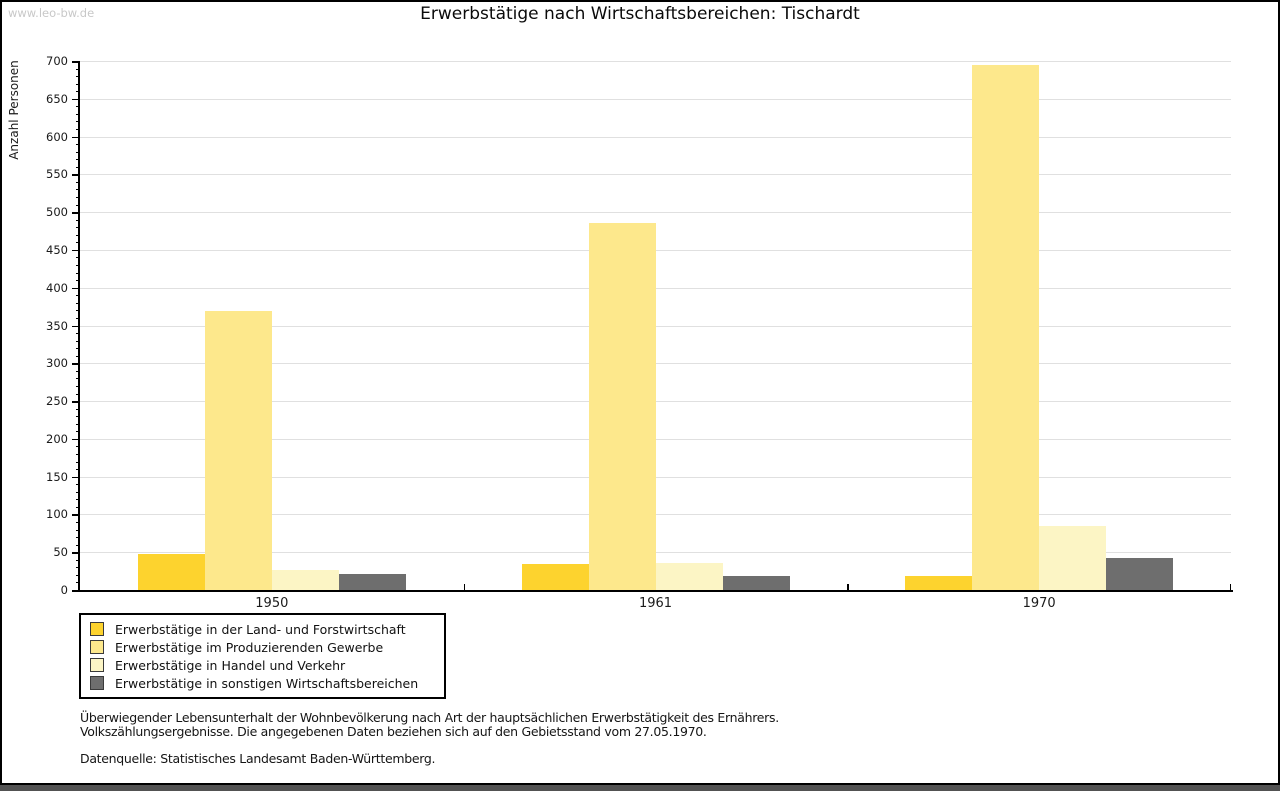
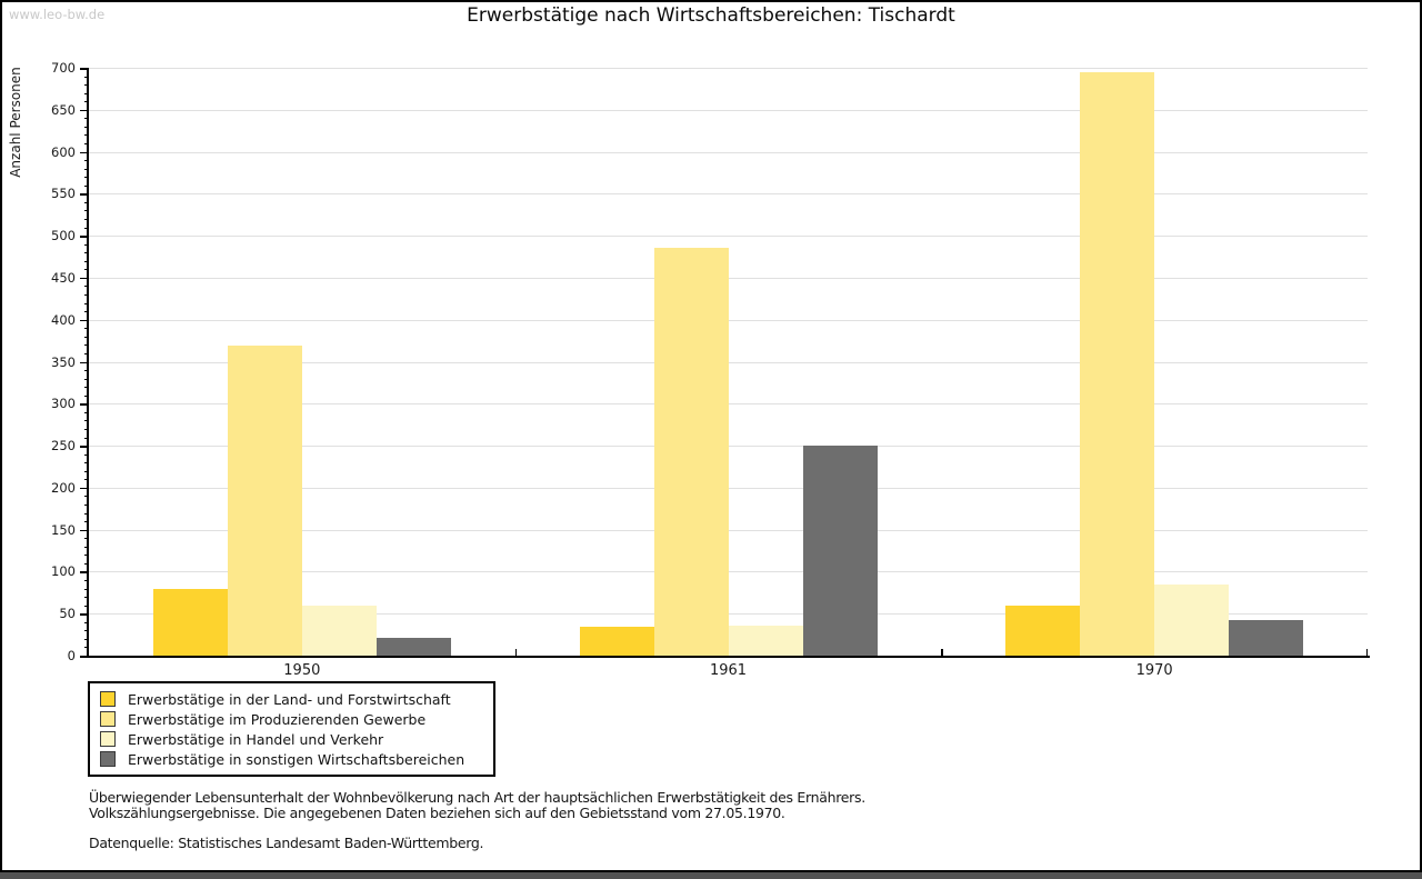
Erwerbstätige in der Land- und Forstwirtschaft/1950: 50 -> 80
Erwerbstätige in Handel und Verkehr/1950: 30 -> 60
Erwerbstätige in sonstigen Wirtschaftsbereichen/1961: 20 -> 250
Erwerbstätige in der Land- und Forstwirtschaft/1970: 20 -> 60
